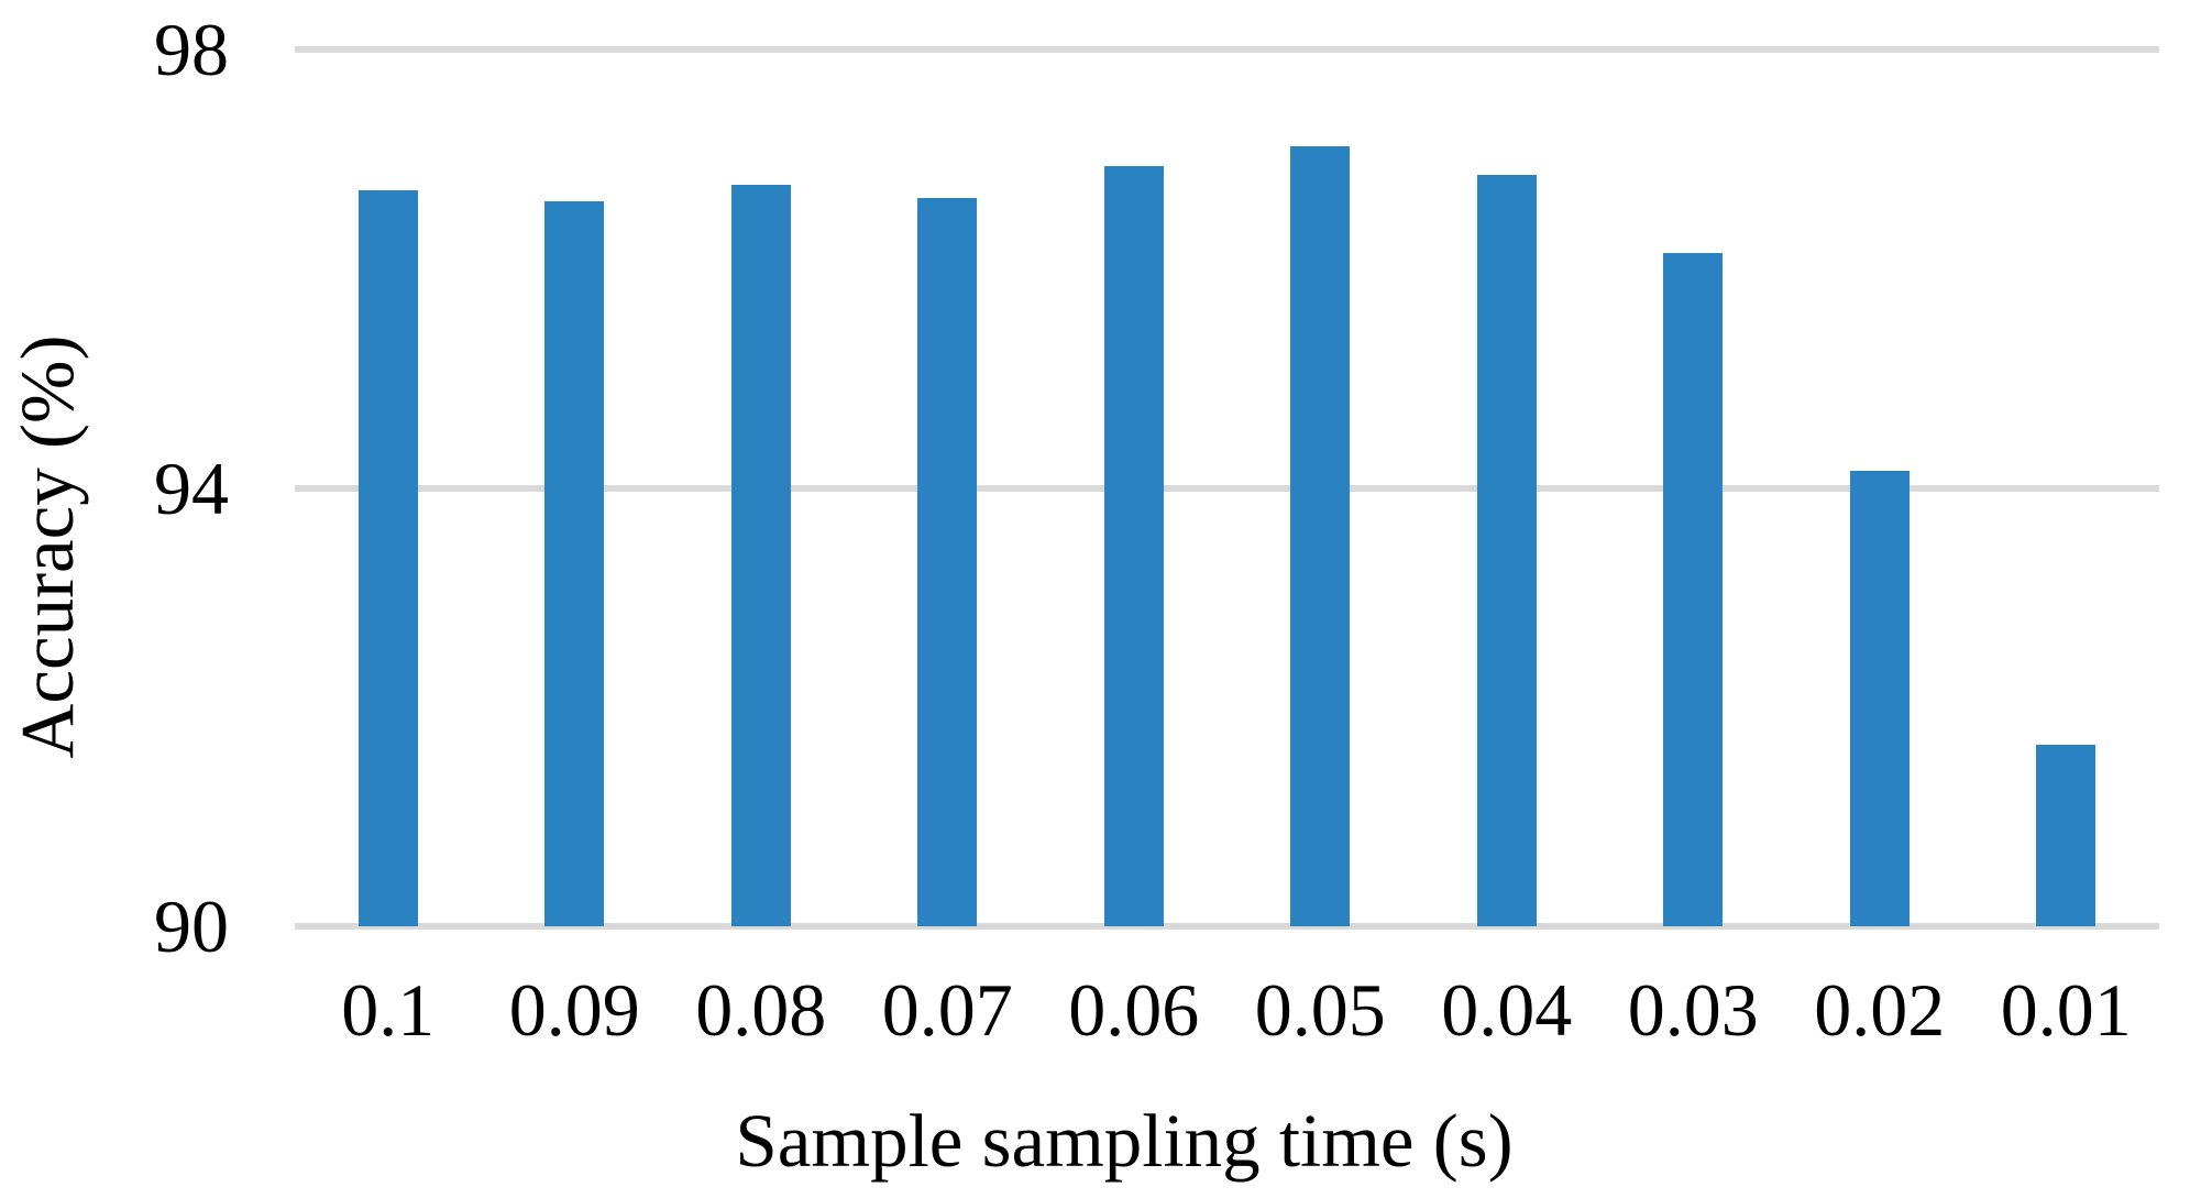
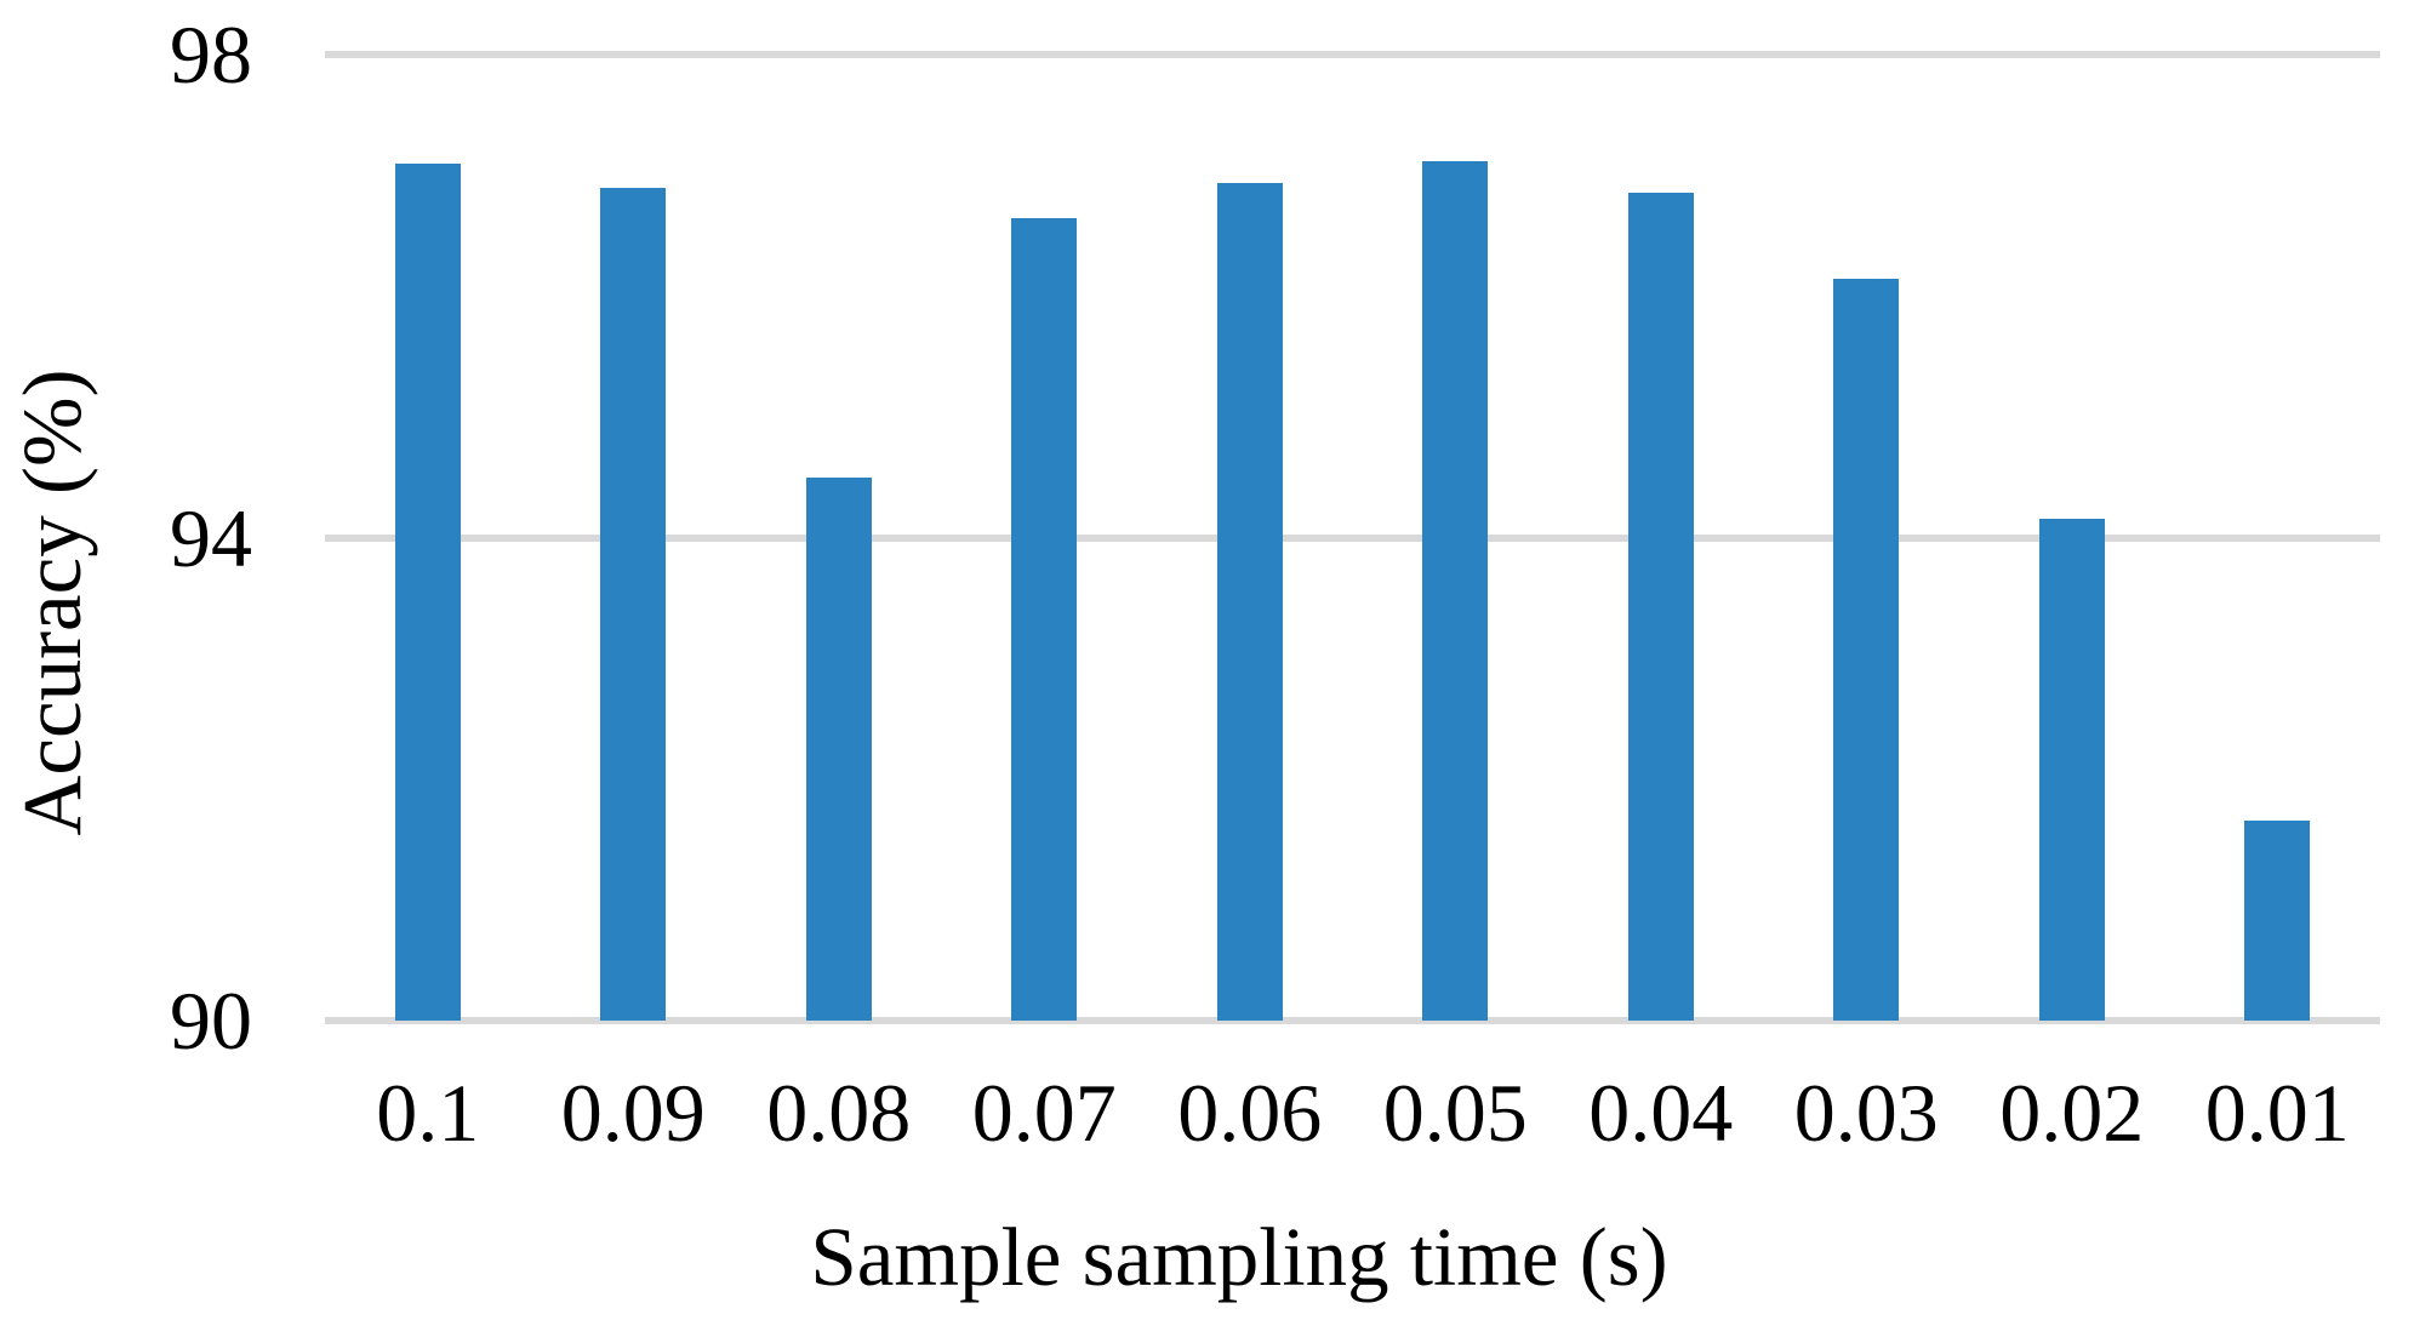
0.1: 96.7 -> 97.1
0.09: 96.6 -> 96.9
0.08: 96.8 -> 94.5
